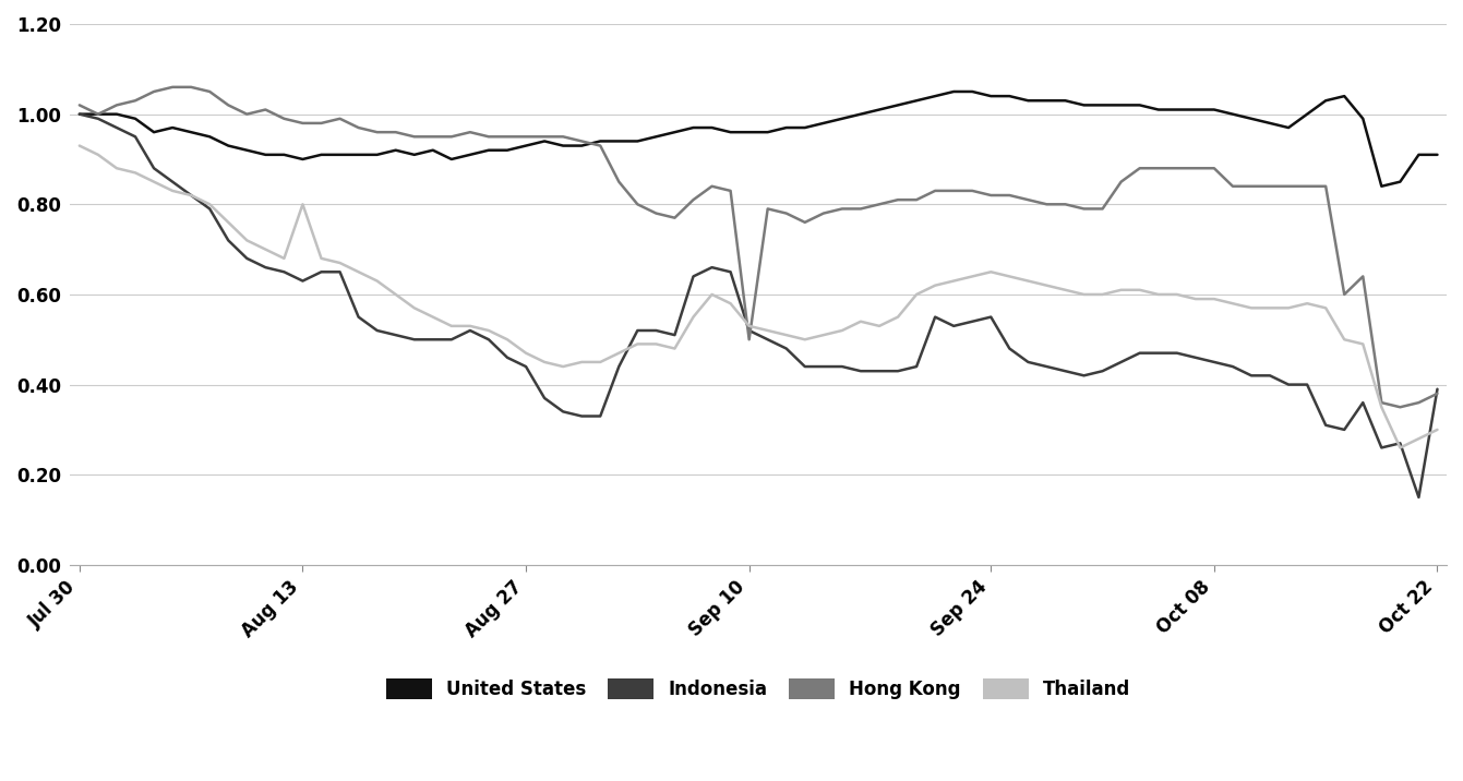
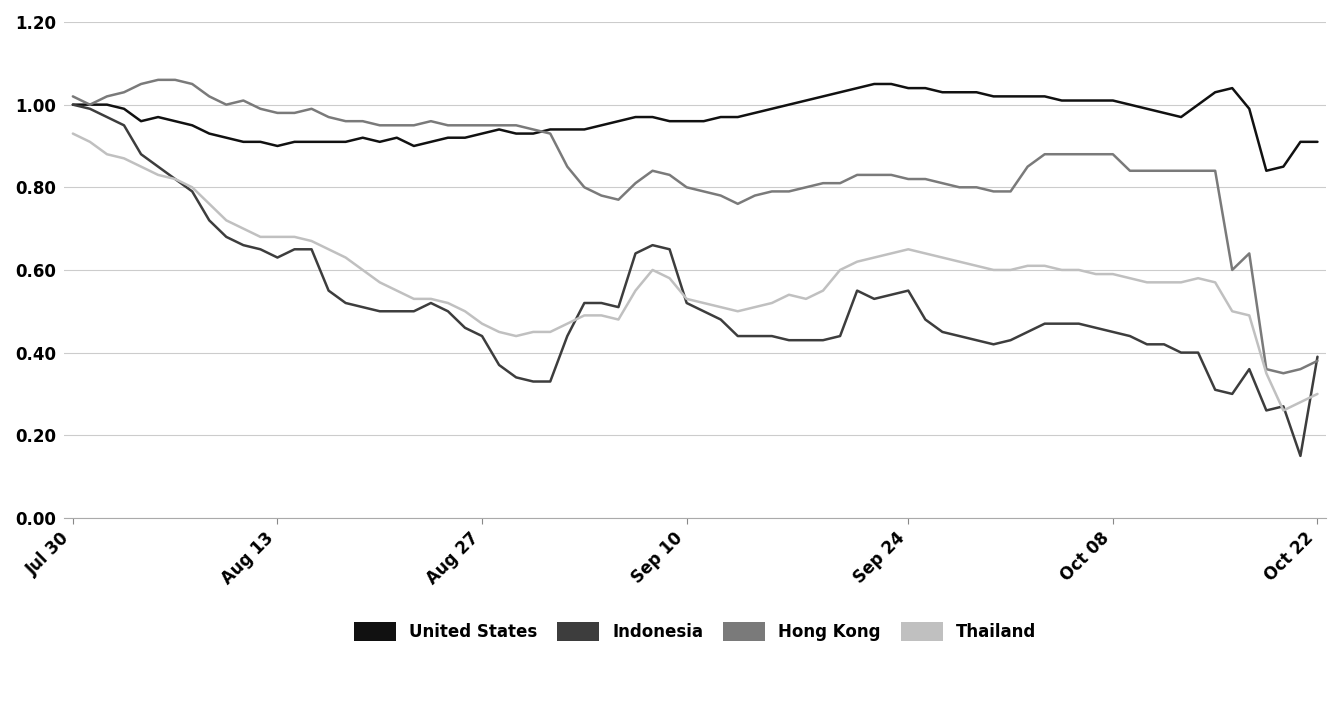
Thailand/Aug 13: 0.80 -> 0.68
Hong Kong/Sep 10: 0.50 -> 0.80
